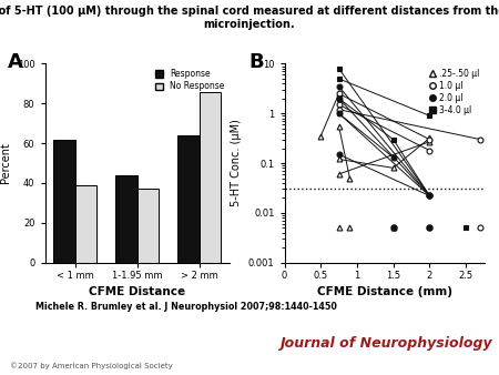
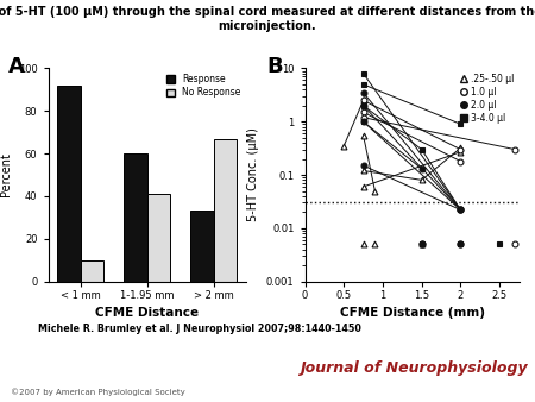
Response/< 1 mm: 62 -> 92
No Response/< 1 mm: 39 -> 10
Response/1-1.95 mm: 44 -> 60
No Response/1-1.95 mm: 37 -> 41
Response/> 2 mm: 64 -> 33
No Response/> 2 mm: 86 -> 67
